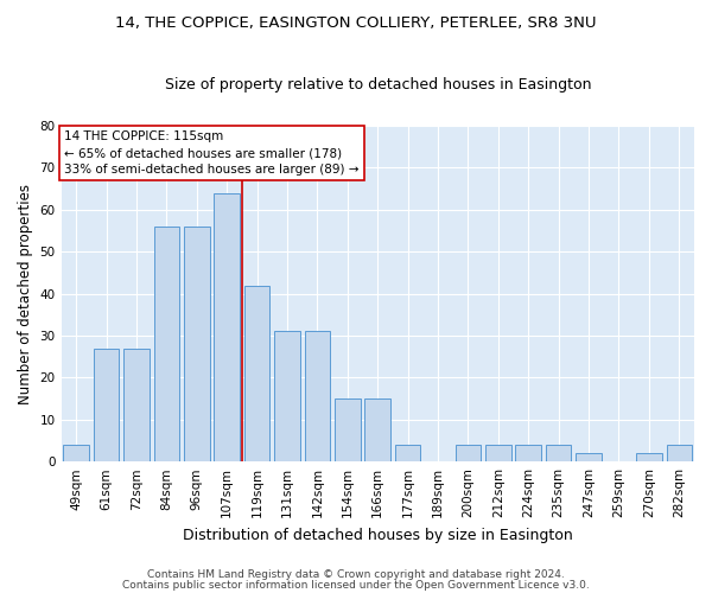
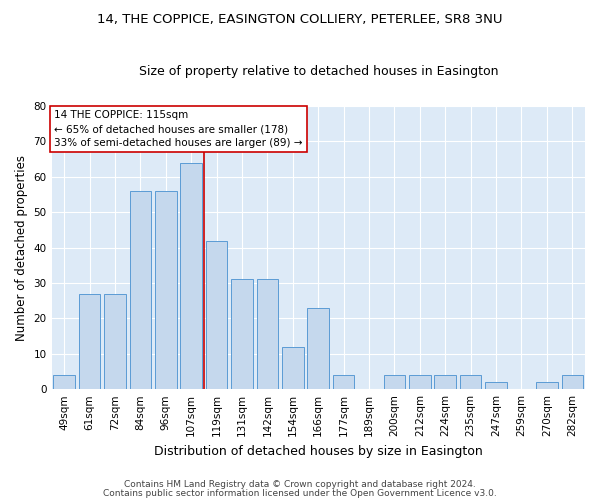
154sqm: 15 -> 12
166sqm: 15 -> 23
